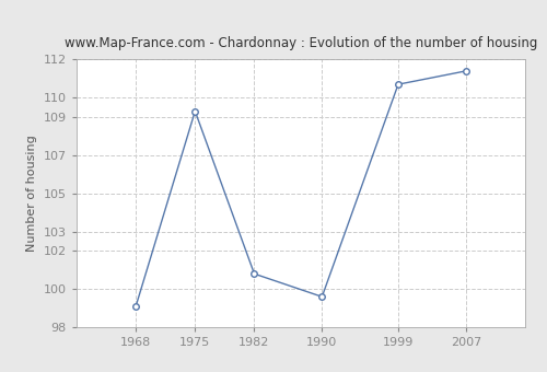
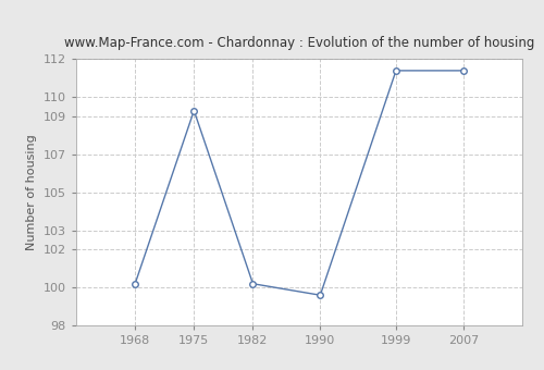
1968: 99.1 -> 100.2
1982: 100.8 -> 100.2
1999: 110.7 -> 111.4
